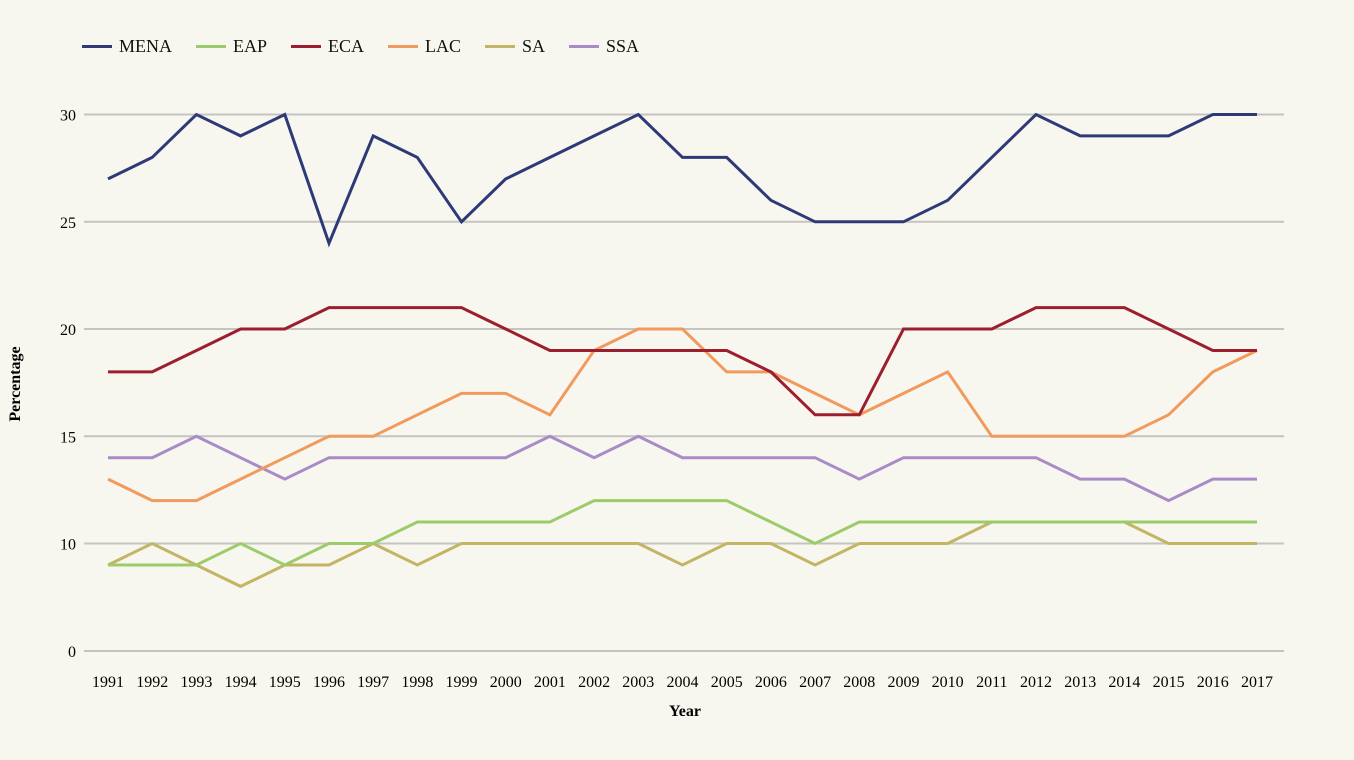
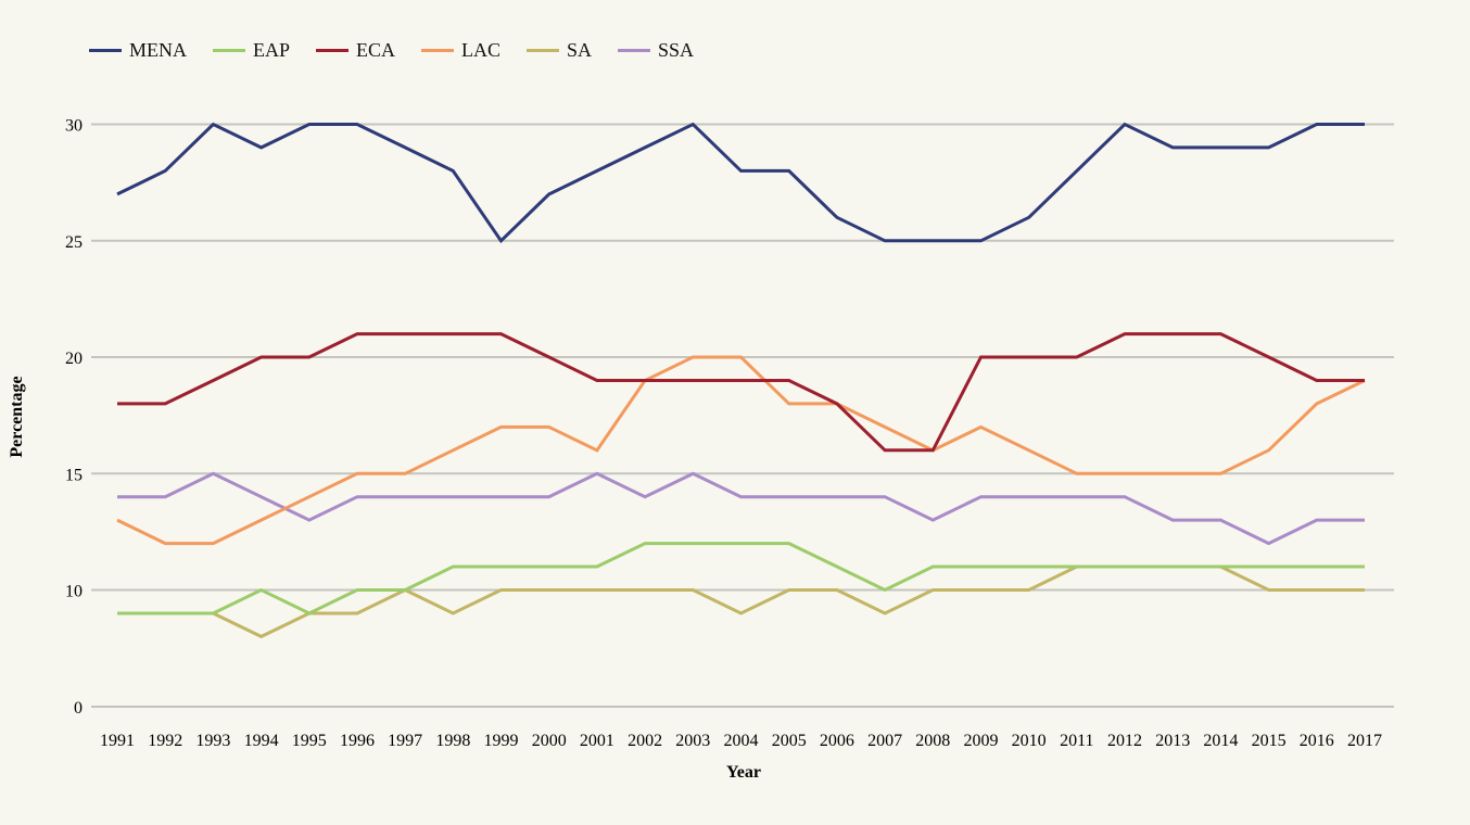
SA/1992: 10 -> 9
MENA/1996: 24 -> 30
LAC/2010: 18 -> 16
